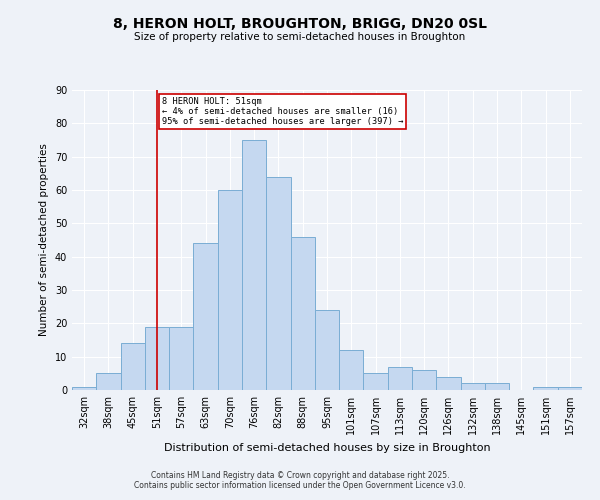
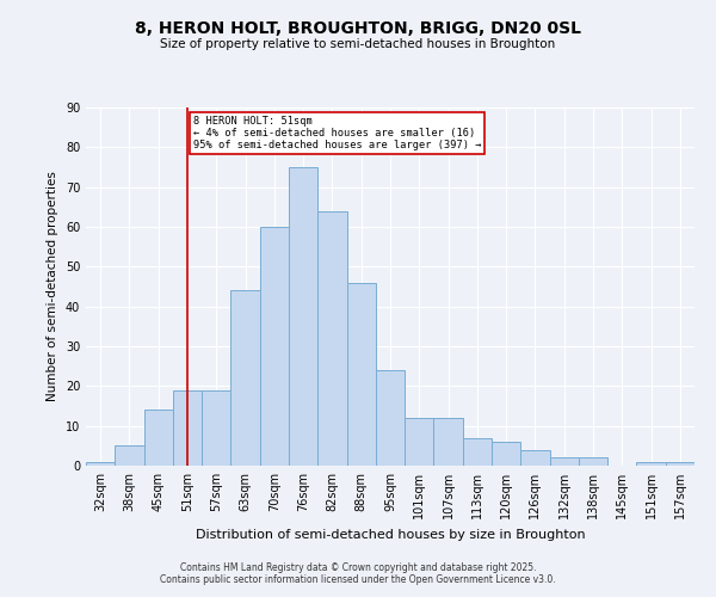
107sqm: 5 -> 12
